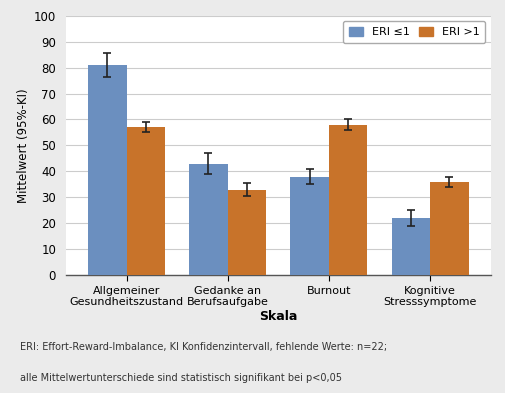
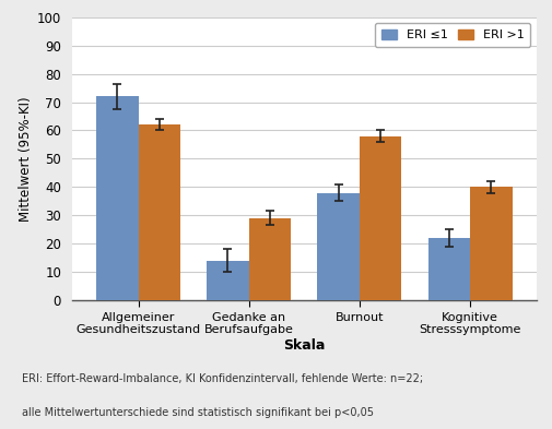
ERI ≤1/Allgemeiner Gesundheitszustand: 81 -> 72
ERI >1/Allgemeiner Gesundheitszustand: 57 -> 62
ERI ≤1/Gedanke an Berufsaufgabe: 43 -> 14
ERI >1/Gedanke an Berufsaufgabe: 33 -> 29
ERI >1/Kognitive Stresssymptome: 36 -> 40
